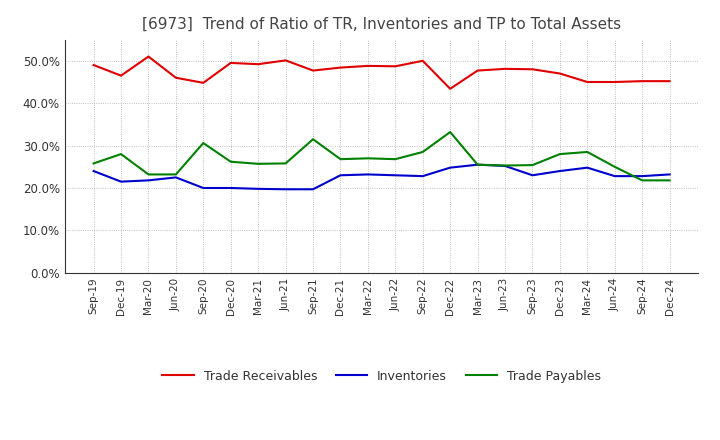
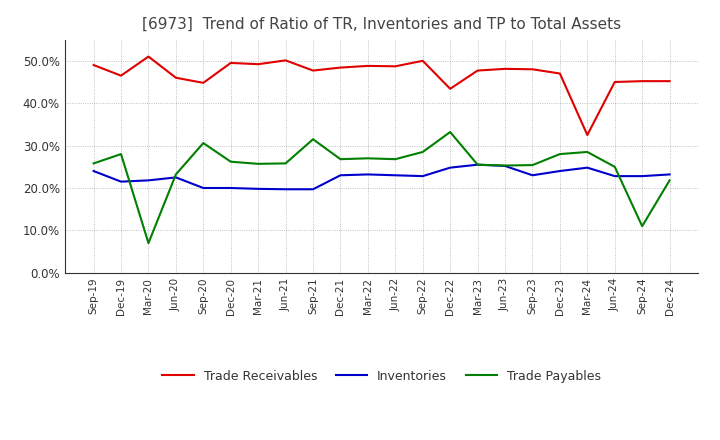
Trade Payables/Mar-20: 23.2% -> 7.0%
Trade Receivables/Mar-24: 45.0% -> 32.5%
Trade Payables/Sep-24: 21.8% -> 11.0%
